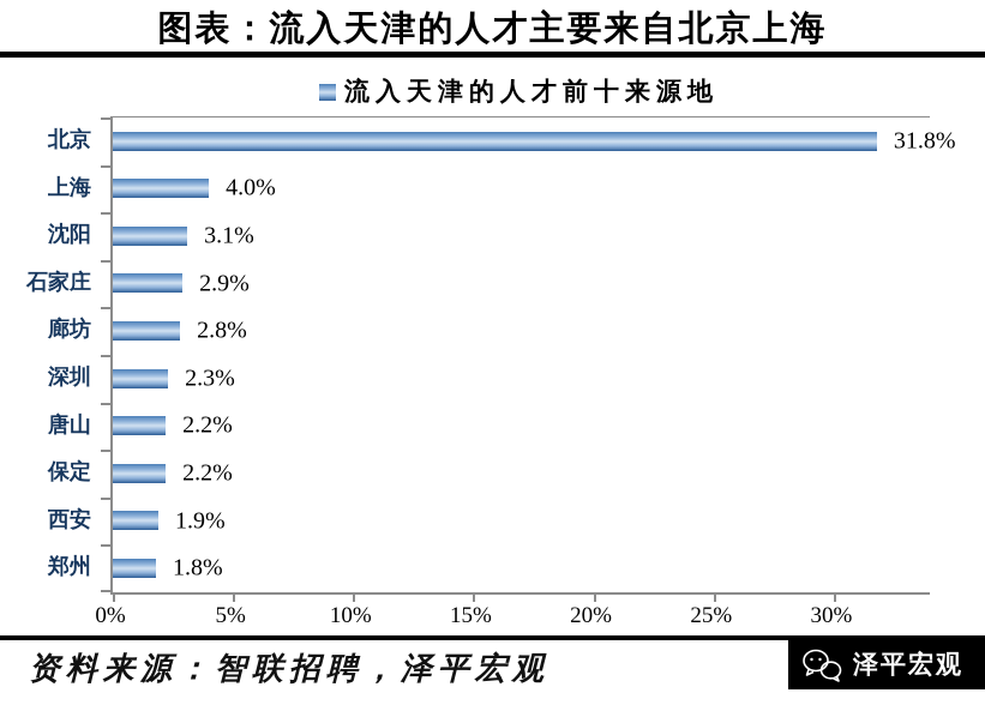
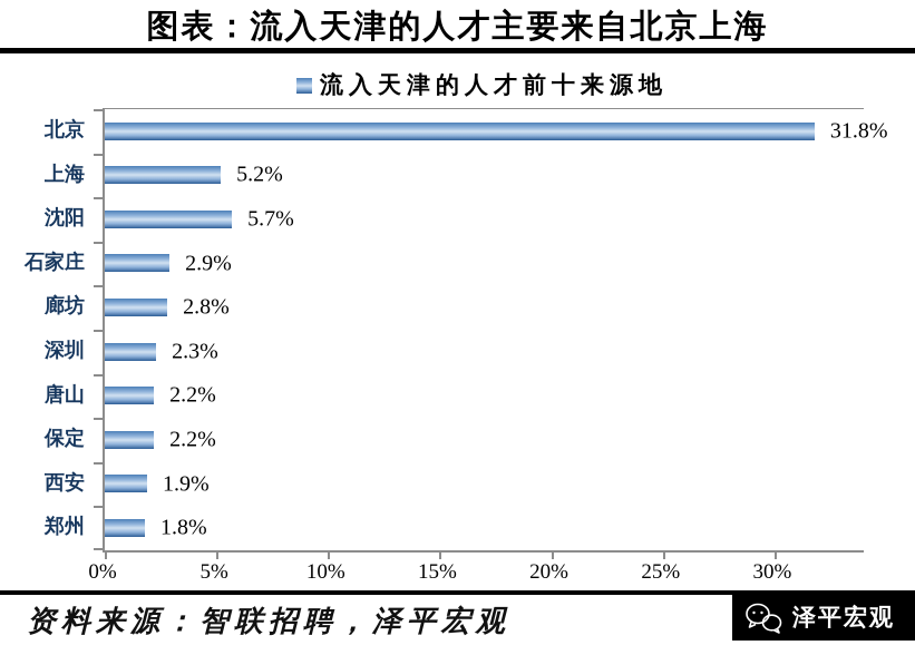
上海: 4.0% -> 5.2%
沈阳: 3.1% -> 5.7%
